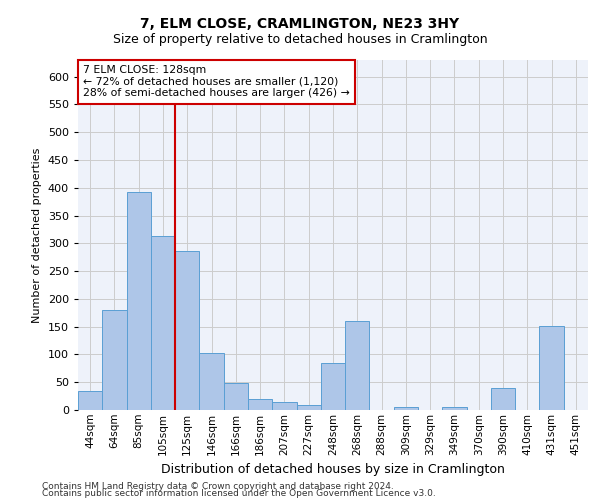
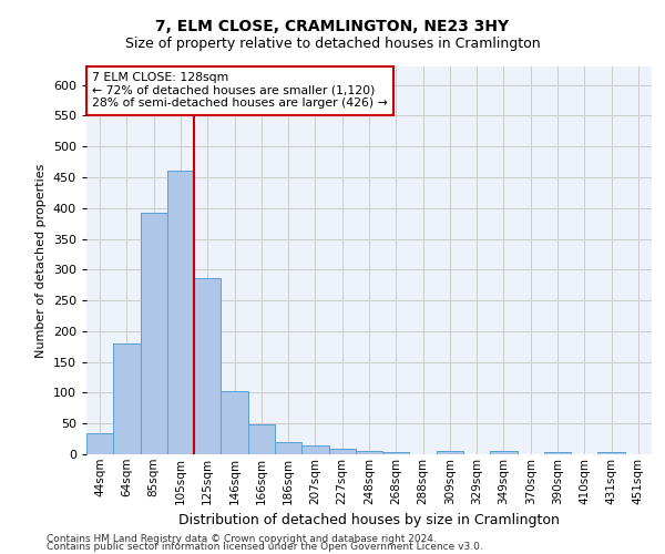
105sqm: 314 -> 460
248sqm: 84 -> 5
268sqm: 160 -> 4
390sqm: 40 -> 4
431sqm: 152 -> 4
